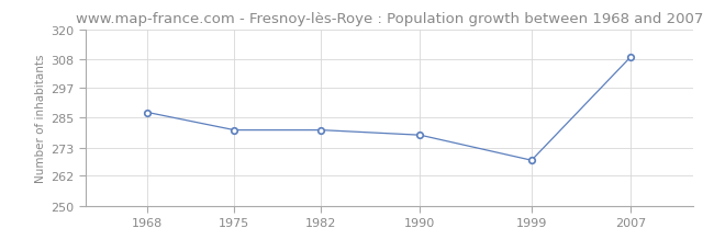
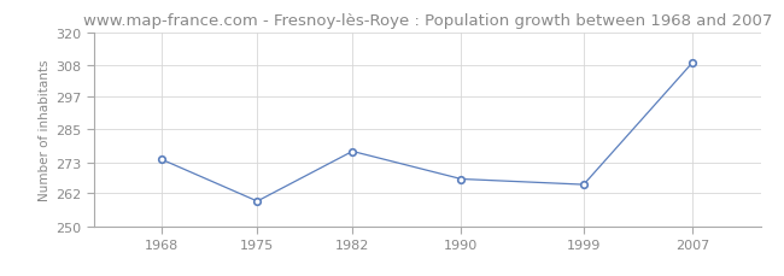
1968: 287 -> 274
1975: 280 -> 259
1982: 280 -> 277
1990: 278 -> 267
1999: 268 -> 265
